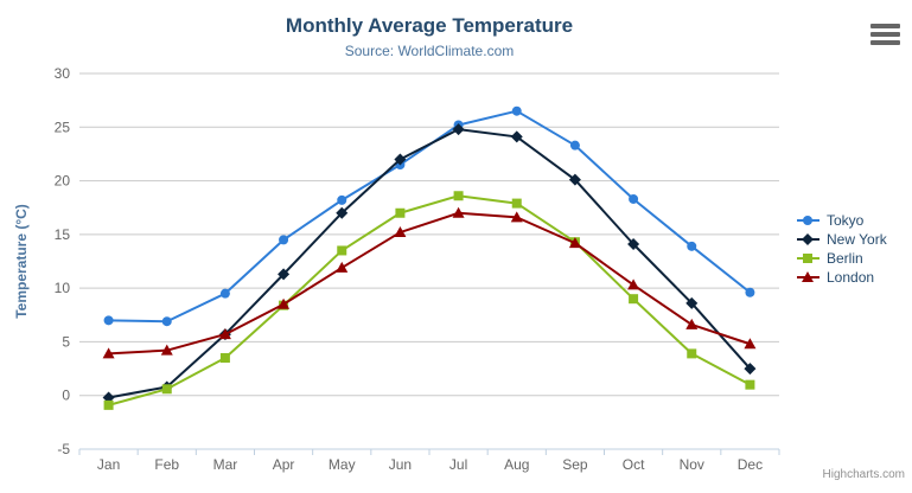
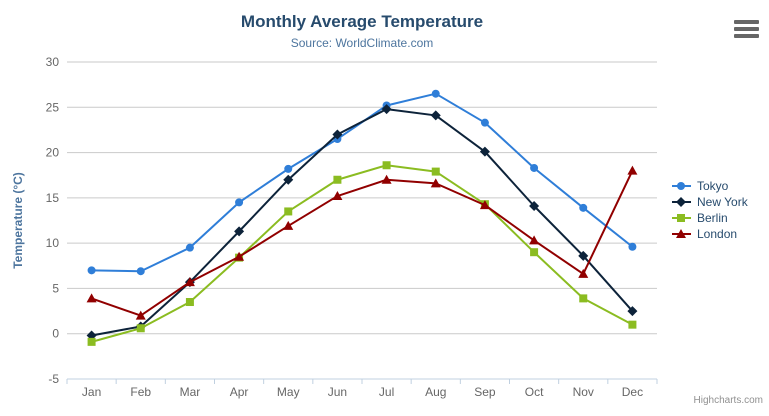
London/Feb: 4 -> 2
London/Dec: 5 -> 18
